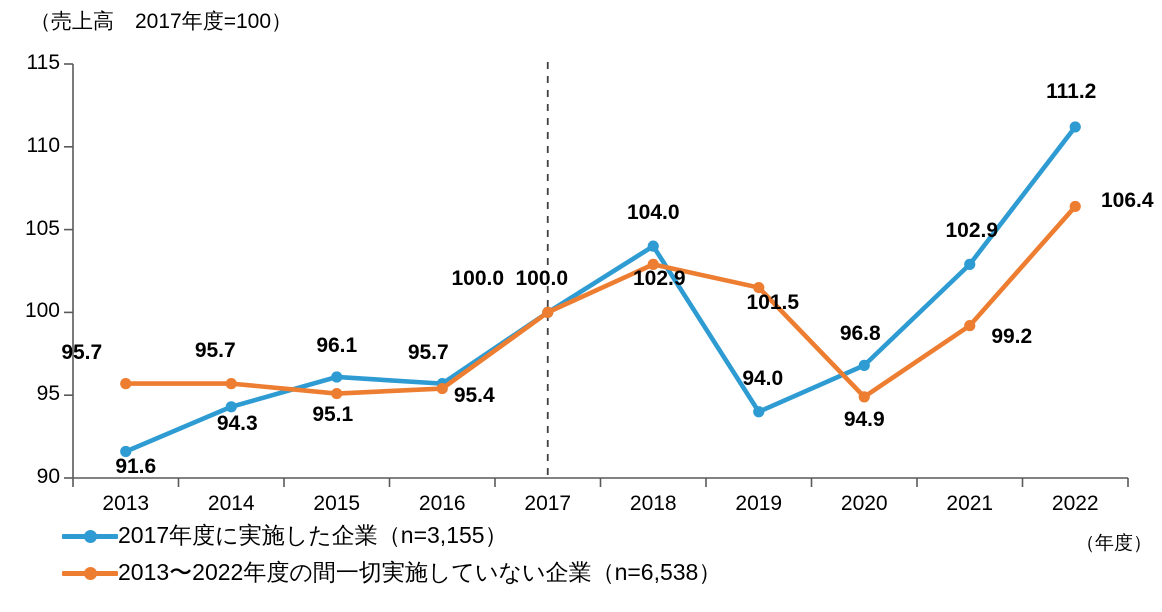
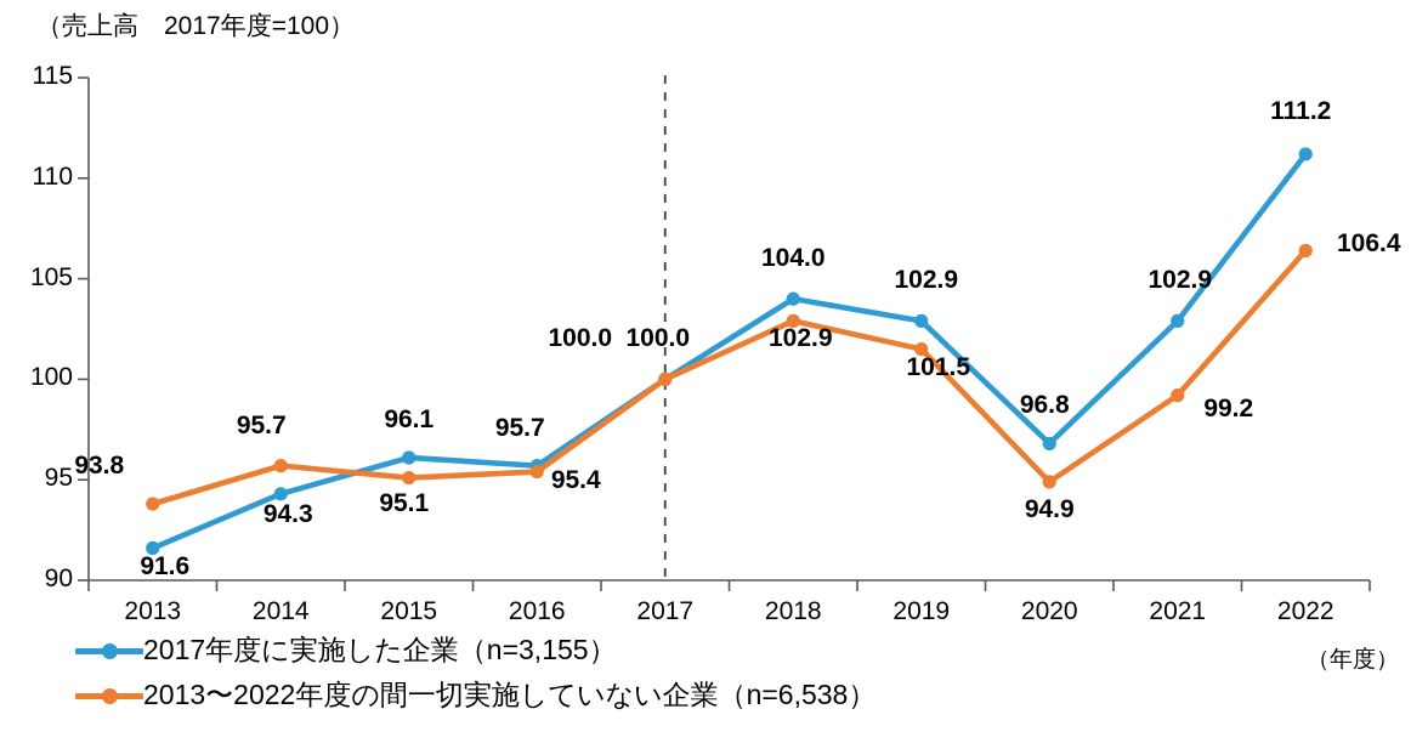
2013〜2022年度の間一切実施していない企業（n=6,538）/2013: 95.7 -> 93.8
2017年度に実施した企業（n=3,155）/2019: 94.0 -> 102.9
